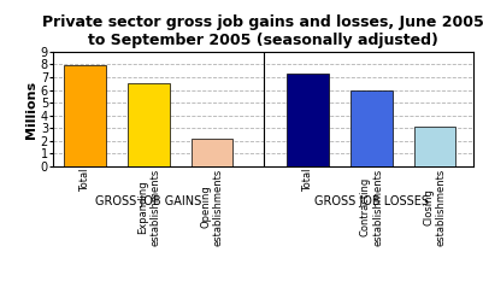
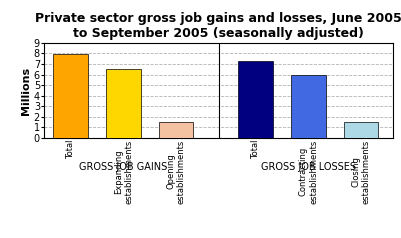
Opening establishments: 2.2 -> 1.5
Closing establishments: 3.1 -> 1.5
